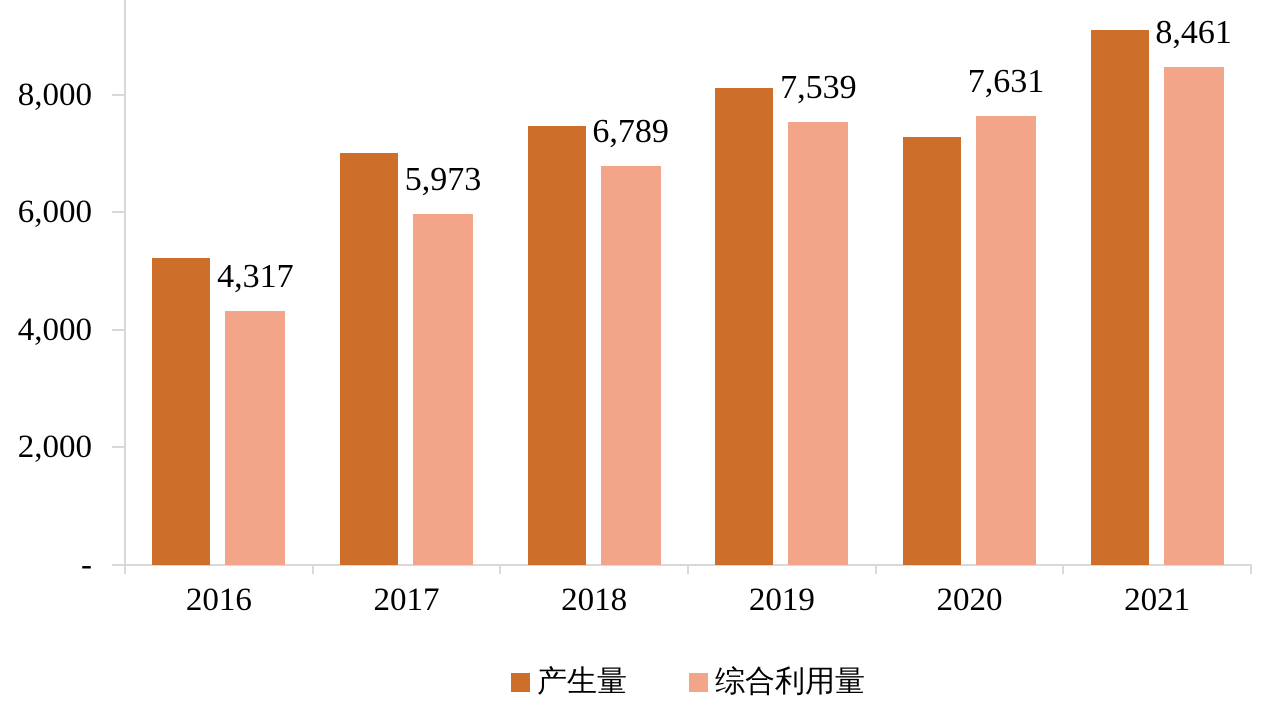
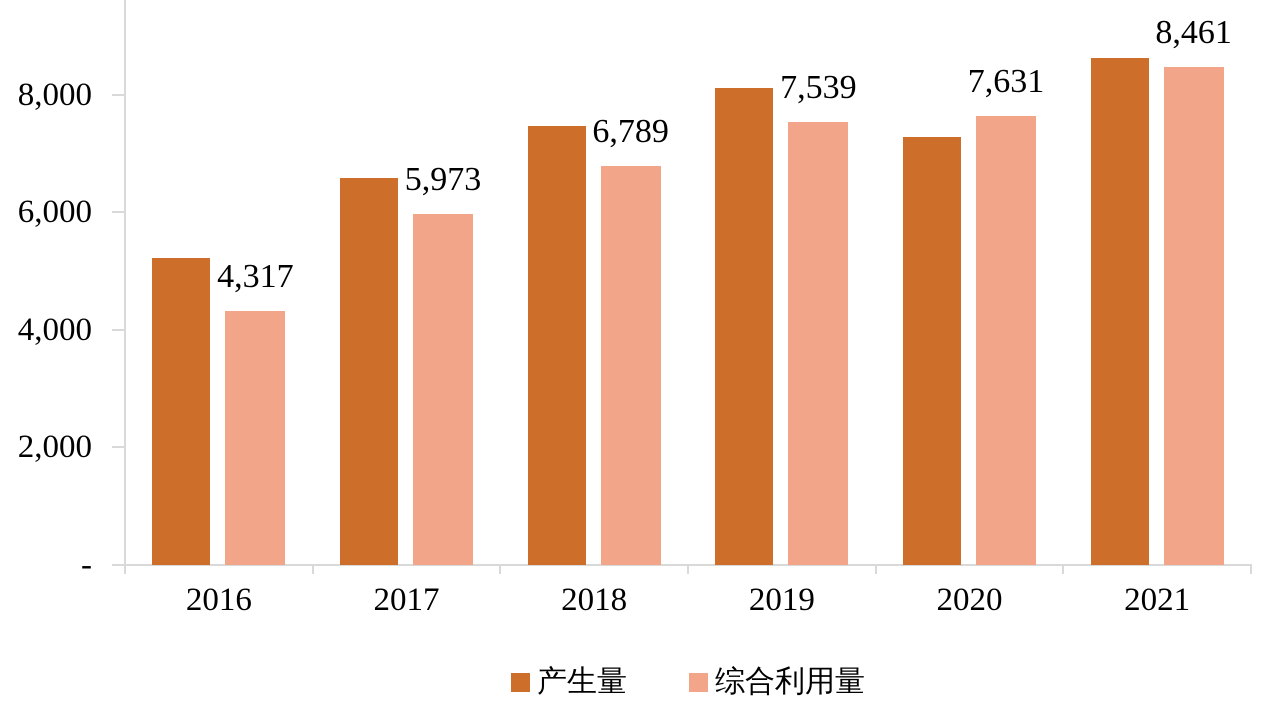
产生量/2017: 7000 -> 6600
产生量/2021: 9100 -> 8600
